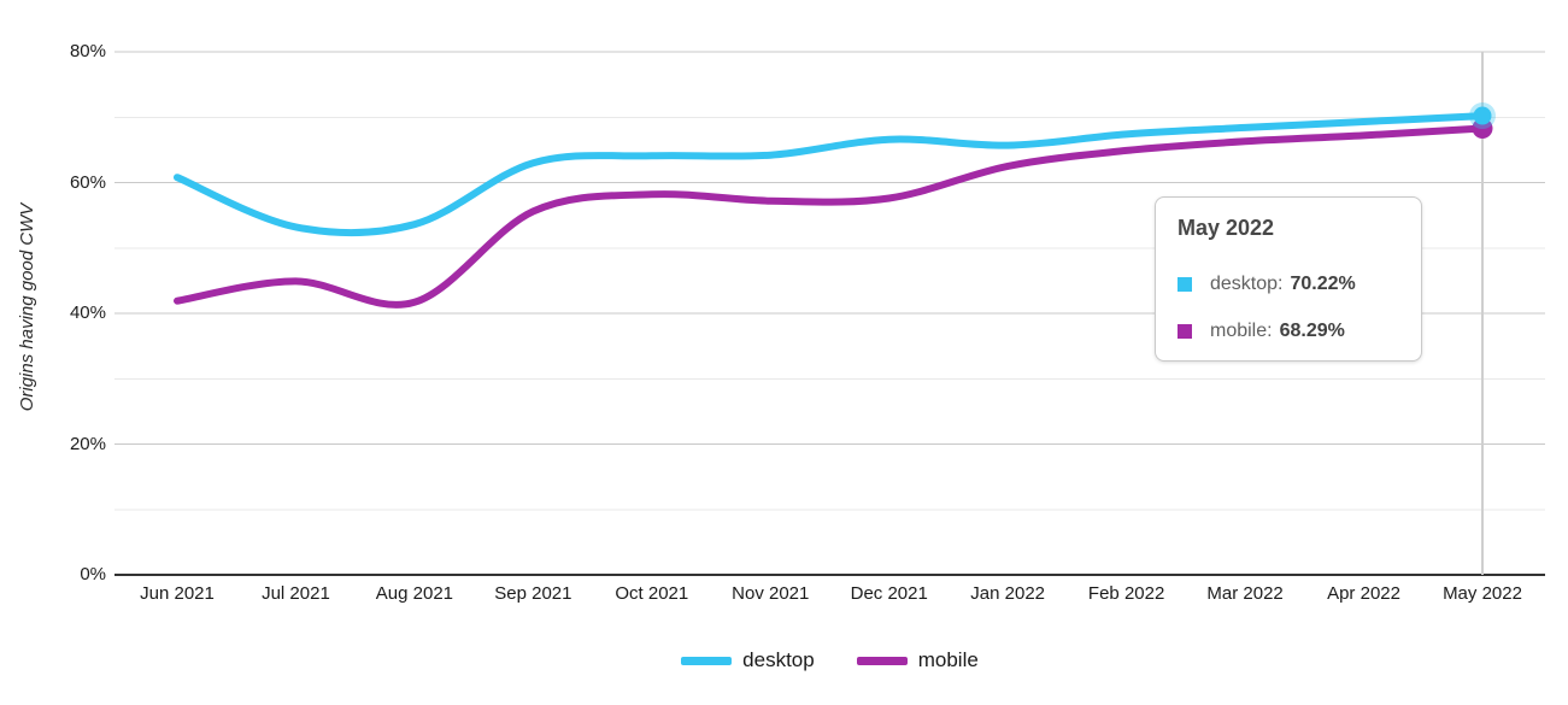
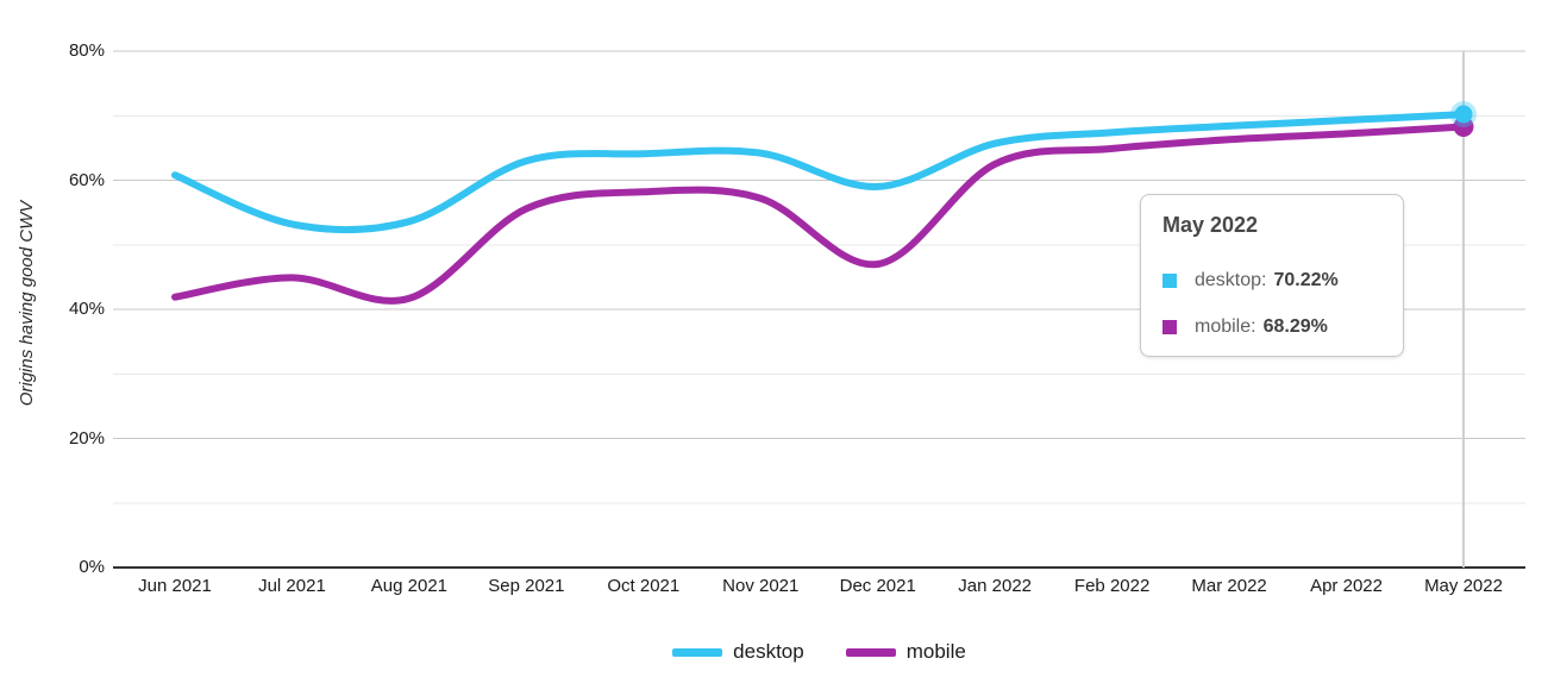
desktop/Dec 2021: 67% -> 59%
mobile/Dec 2021: 58% -> 47%
